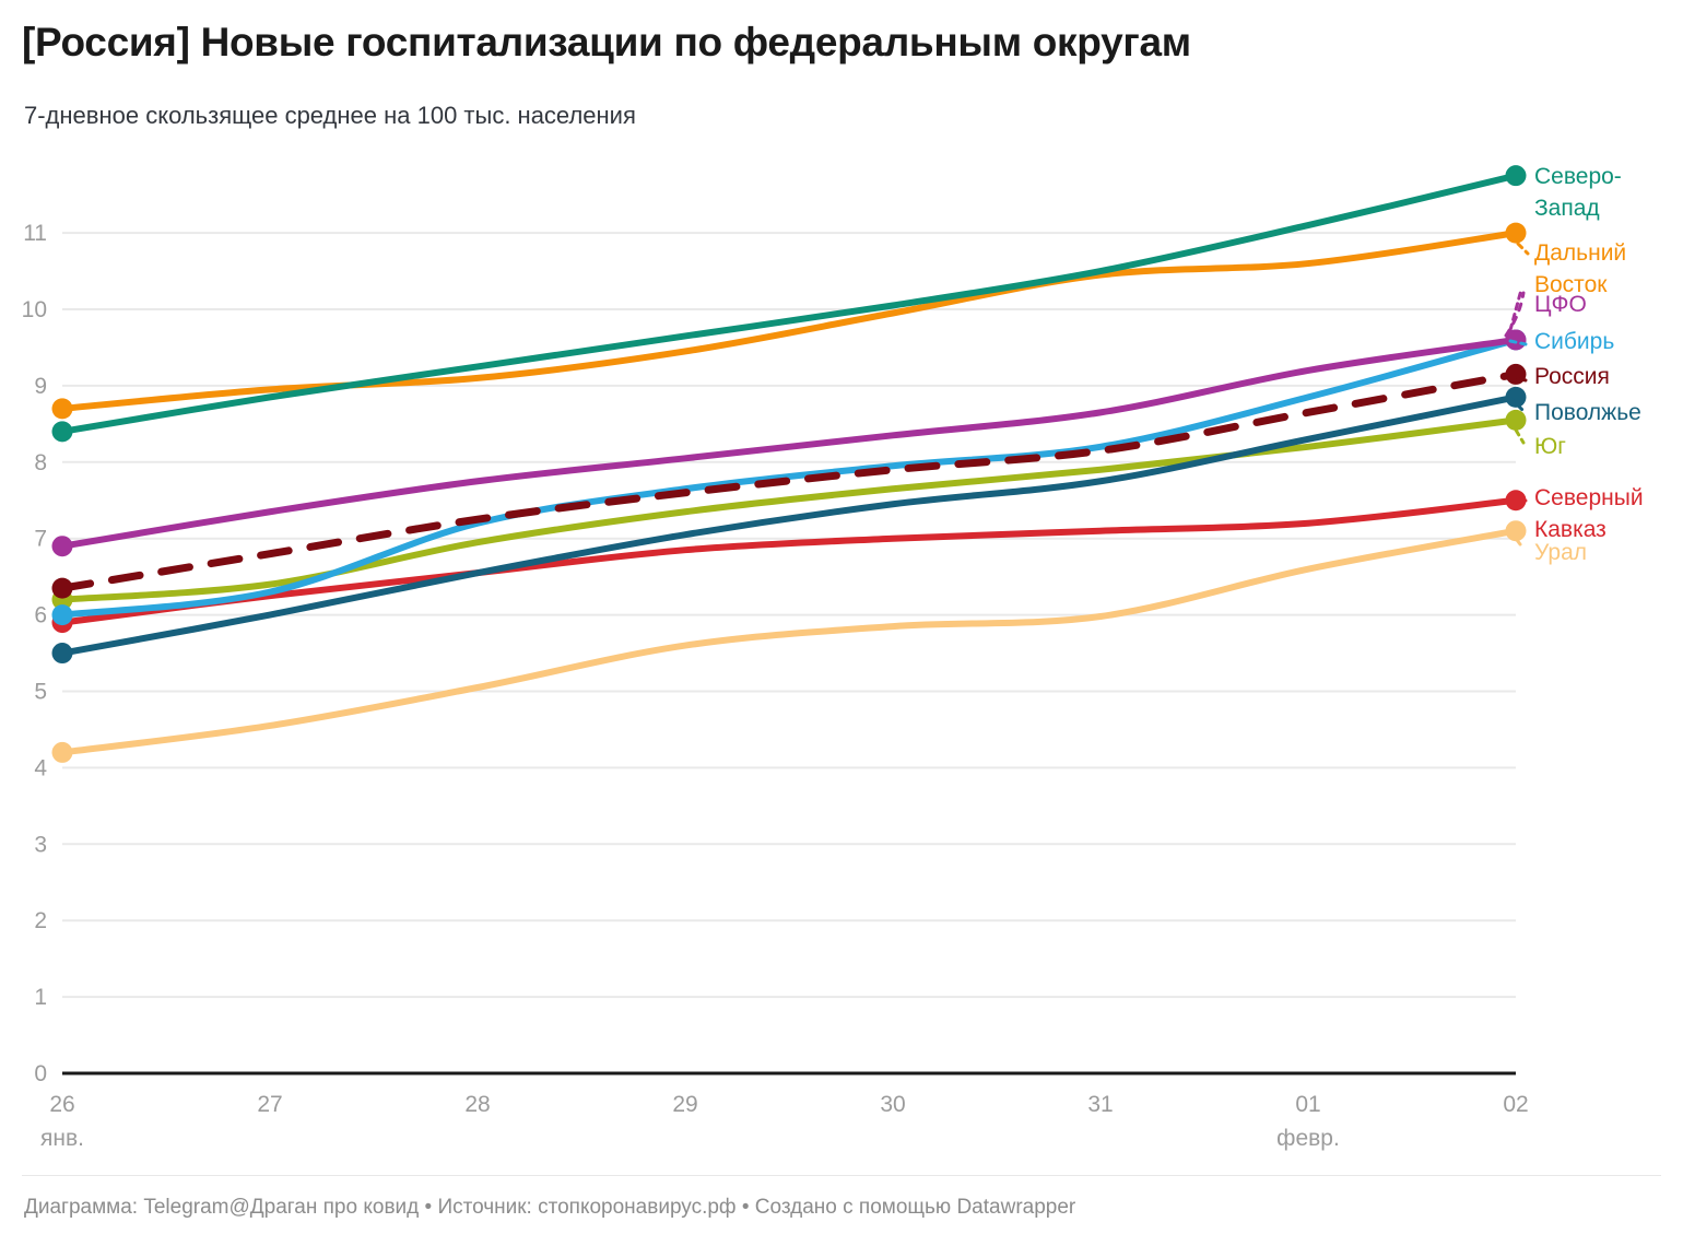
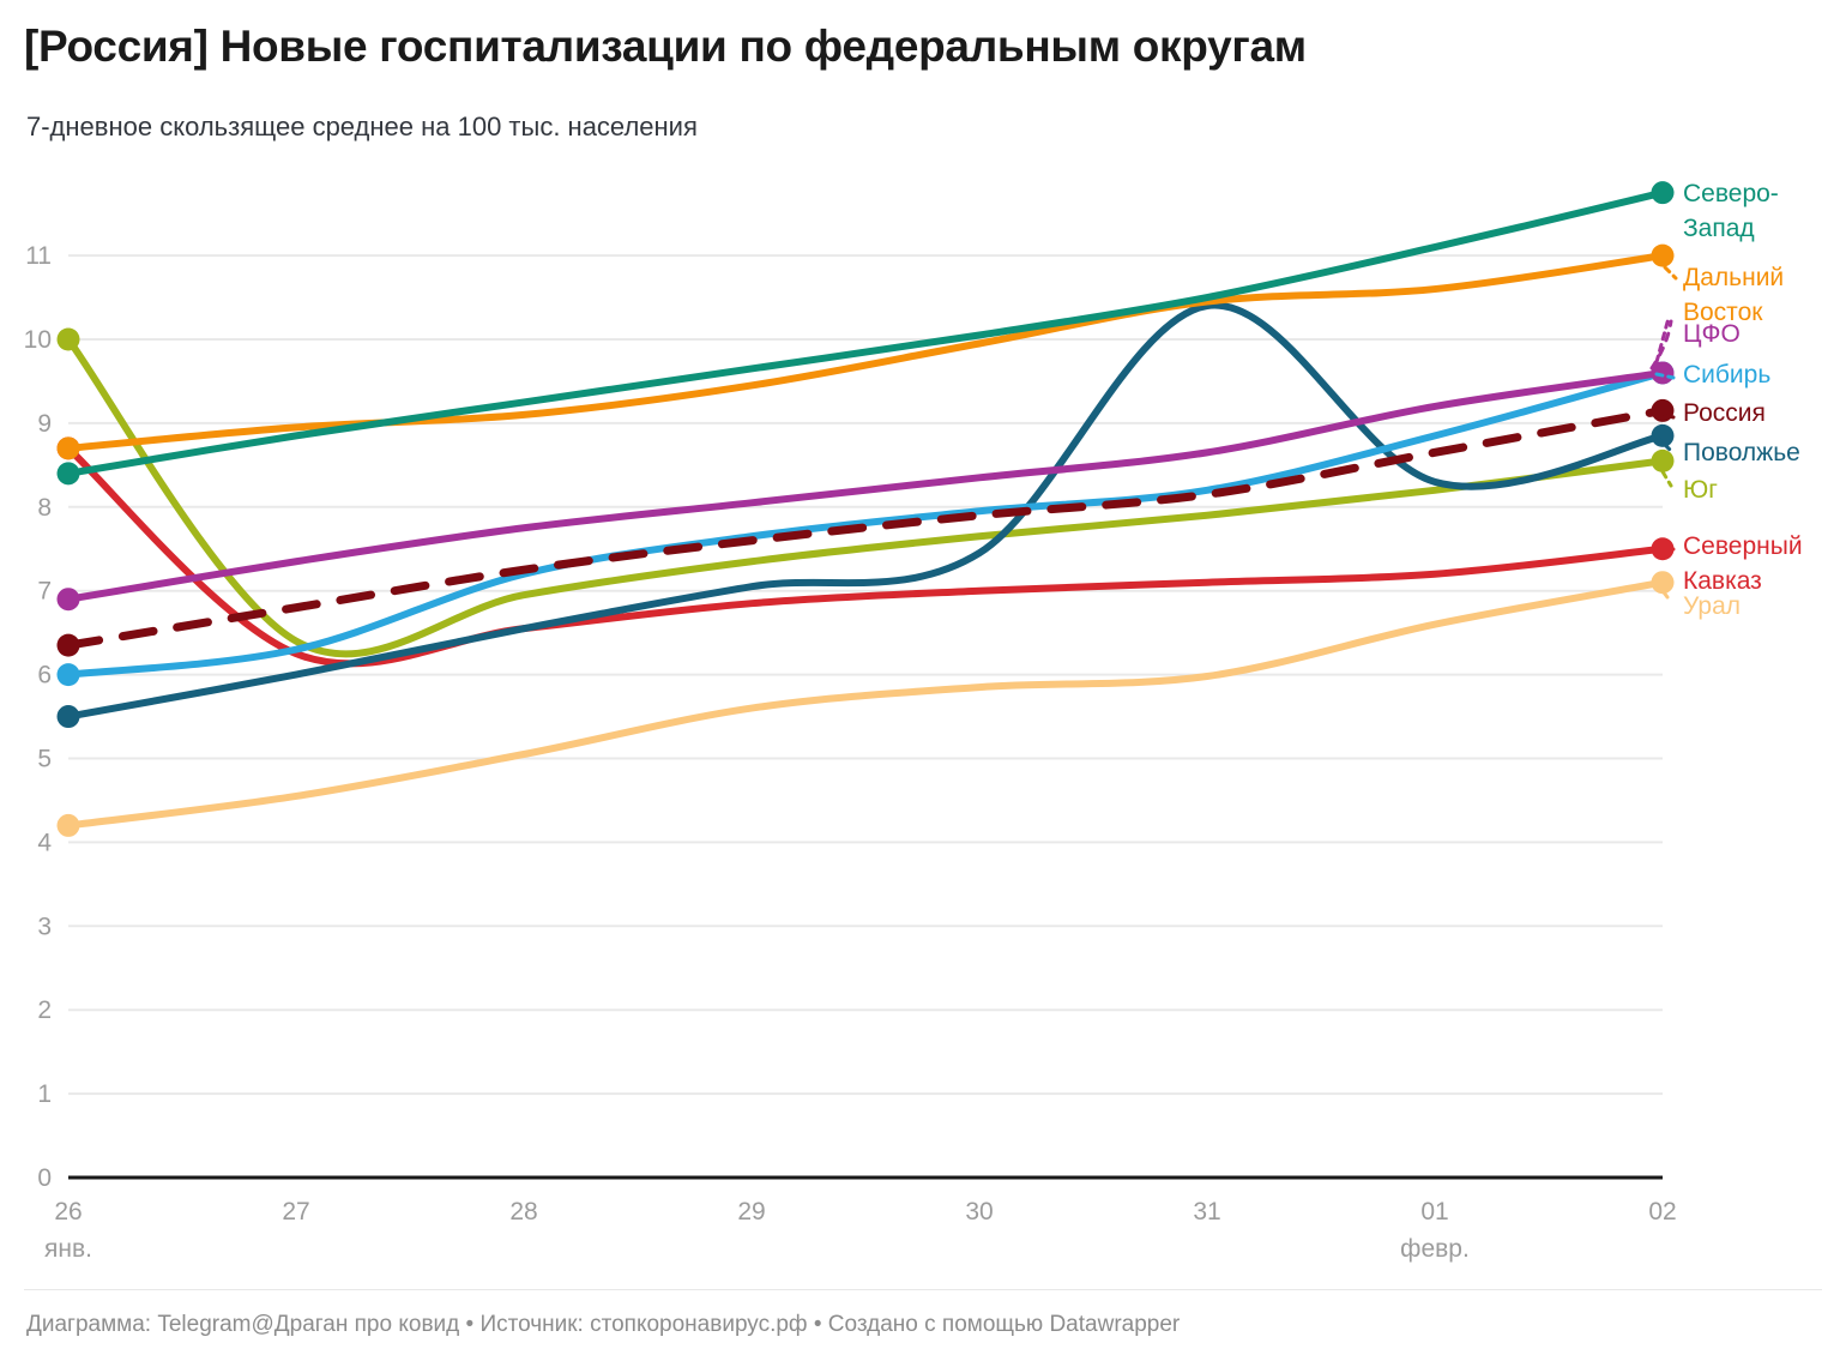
Юг/26 янв.: 6.2 -> 10.0
Северный Кавказ/26 янв.: 5.9 -> 8.7
Поволжье/31: 7.8 -> 10.4
